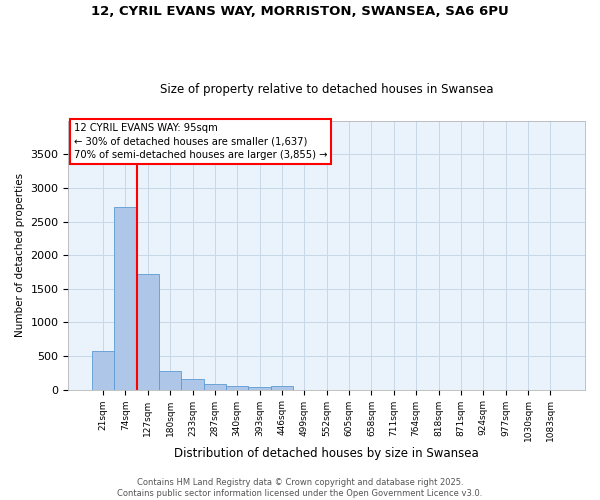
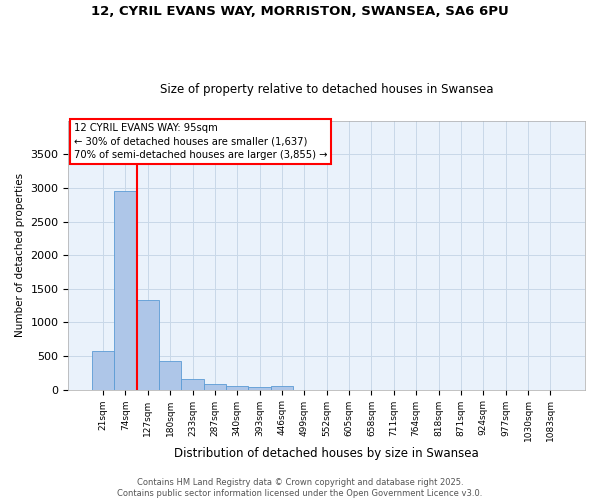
74sqm: 2720 -> 2960
127sqm: 1720 -> 1330
180sqm: 280 -> 420
